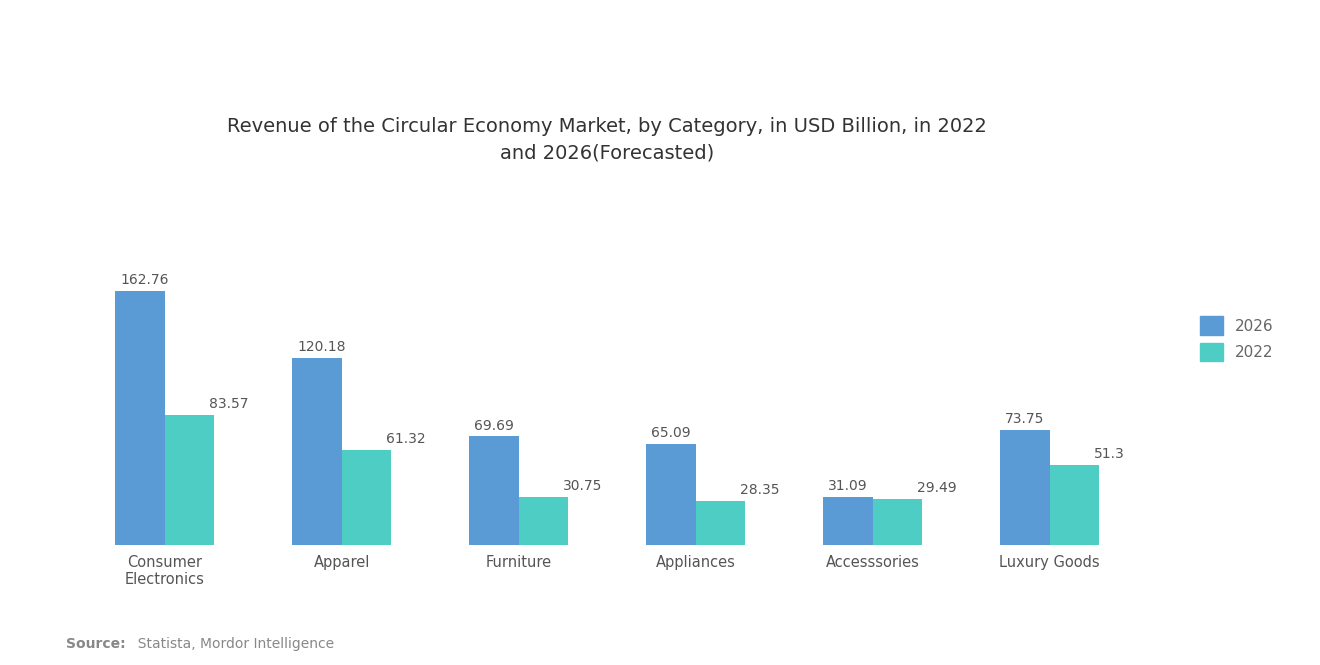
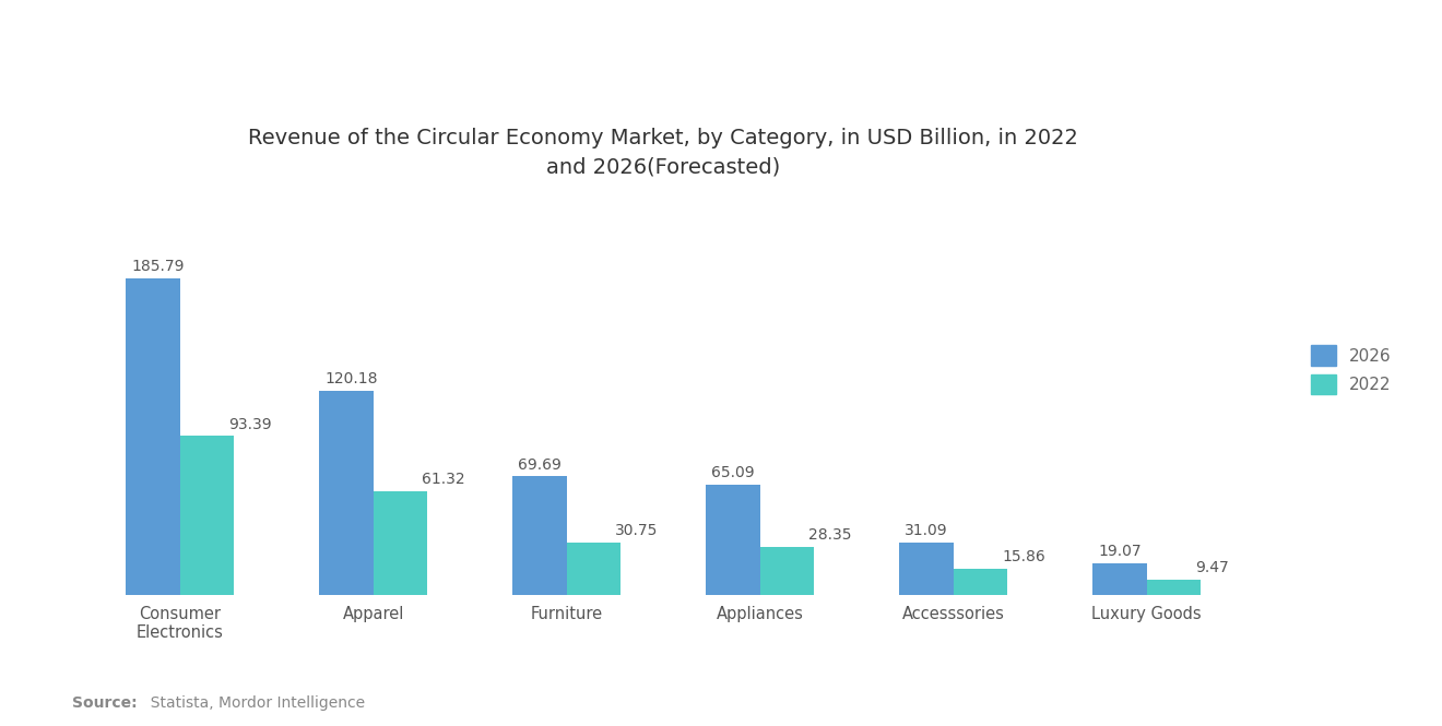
2026/Consumer Electronics: 162.76 -> 185.79
2022/Consumer Electronics: 83.57 -> 93.39
2022/Accesssories: 29.49 -> 15.86
2026/Luxury Goods: 73.75 -> 19.07
2022/Luxury Goods: 51.3 -> 9.47
